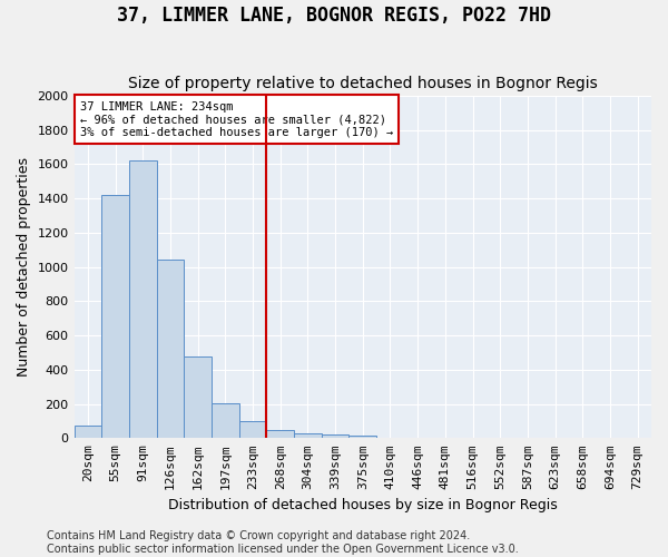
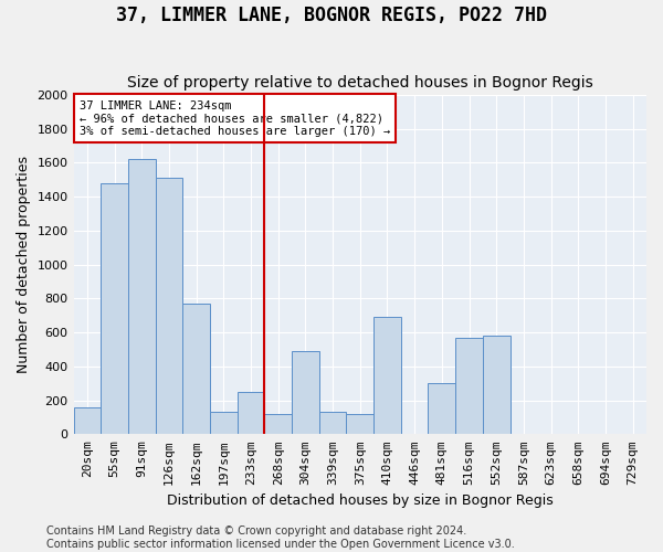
20sqm: 80 -> 160
55sqm: 1420 -> 1480
126sqm: 1040 -> 1510
162sqm: 480 -> 770
197sqm: 200 -> 130
233sqm: 100 -> 250
268sqm: 40 -> 120
304sqm: 20 -> 490
339sqm: 20 -> 130
375sqm: 20 -> 120
410sqm: 0 -> 690
481sqm: 0 -> 300
516sqm: 0 -> 570
552sqm: 0 -> 580
